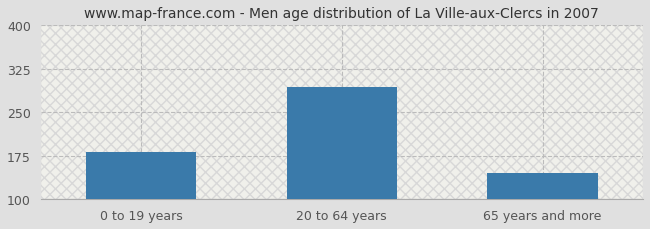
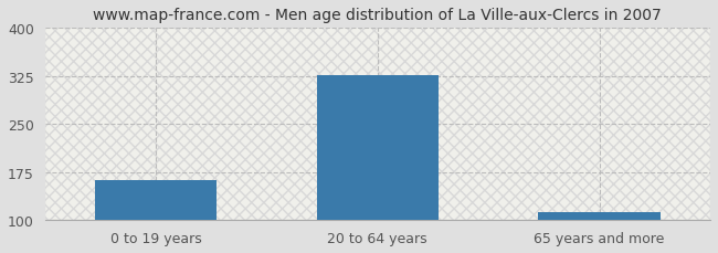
0 to 19 years: 182 -> 163
20 to 64 years: 294 -> 326
65 years and more: 146 -> 113
